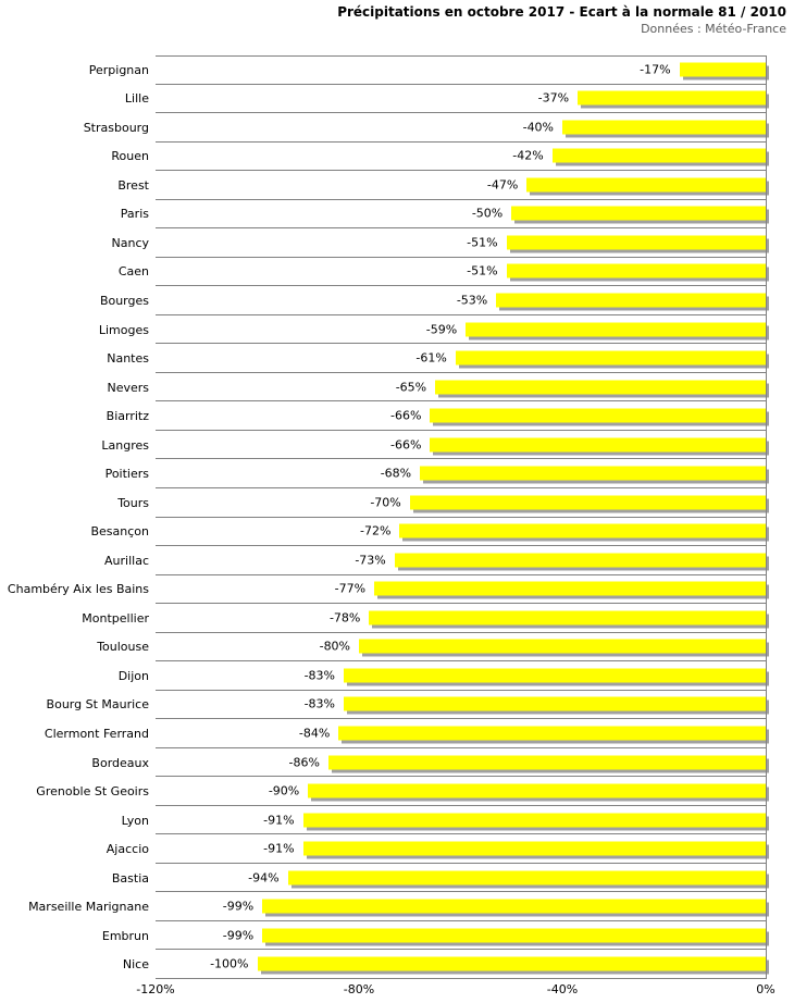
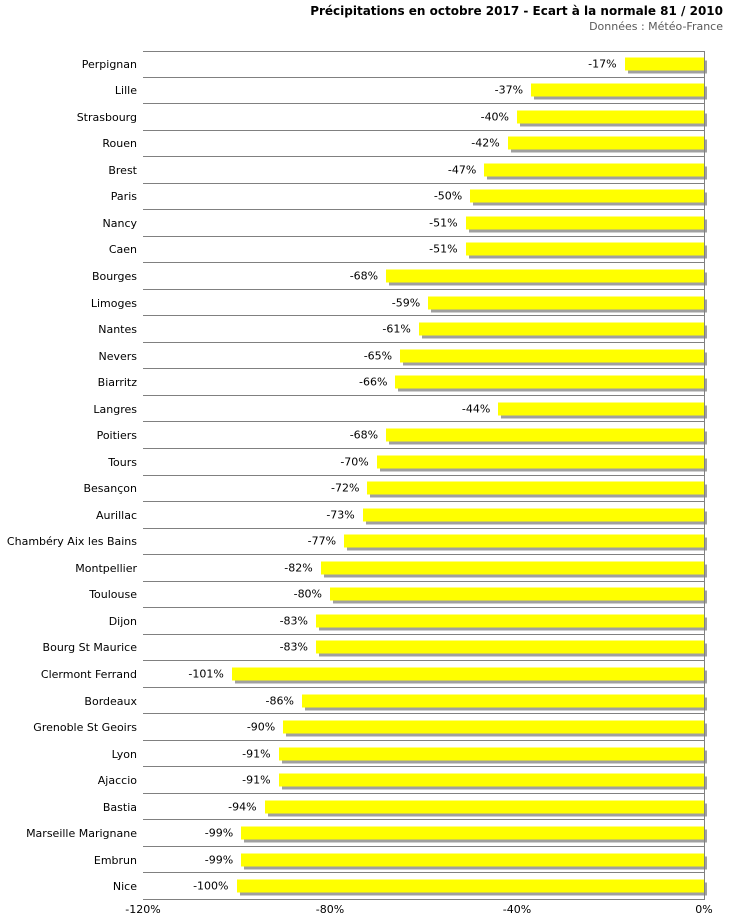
Bourges: -53% -> -68%
Langres: -66% -> -44%
Montpellier: -78% -> -82%
Clermont Ferrand: -84% -> -101%
